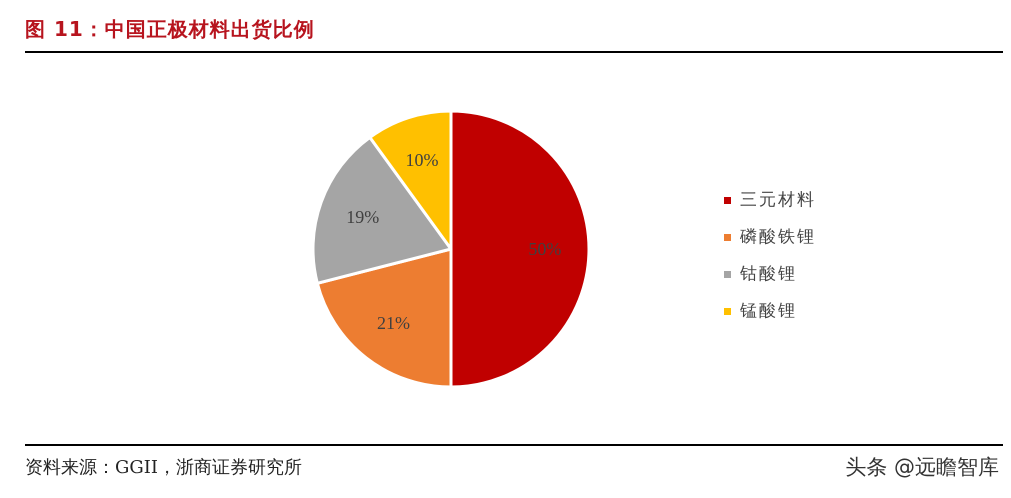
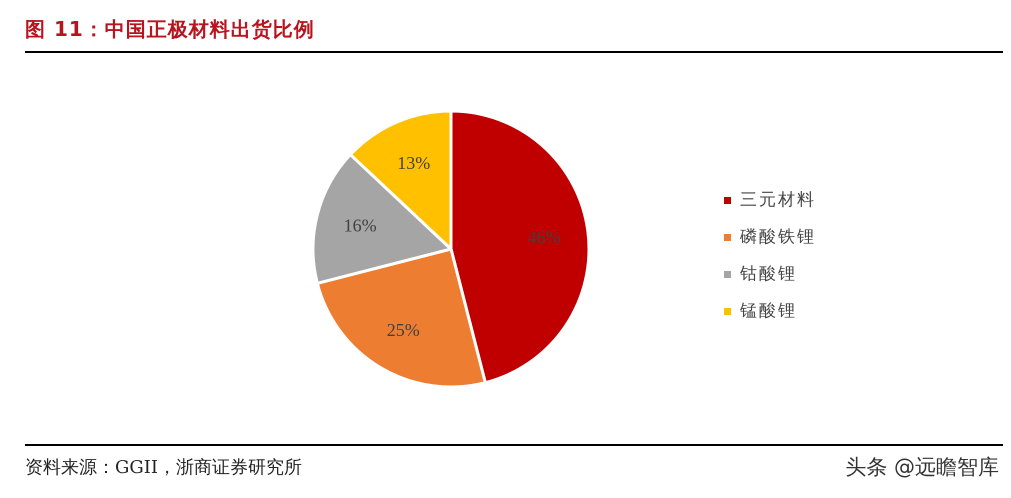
三元材料: 50% -> 46%
磷酸铁锂: 21% -> 25%
钴酸锂: 19% -> 16%
锰酸锂: 10% -> 13%
